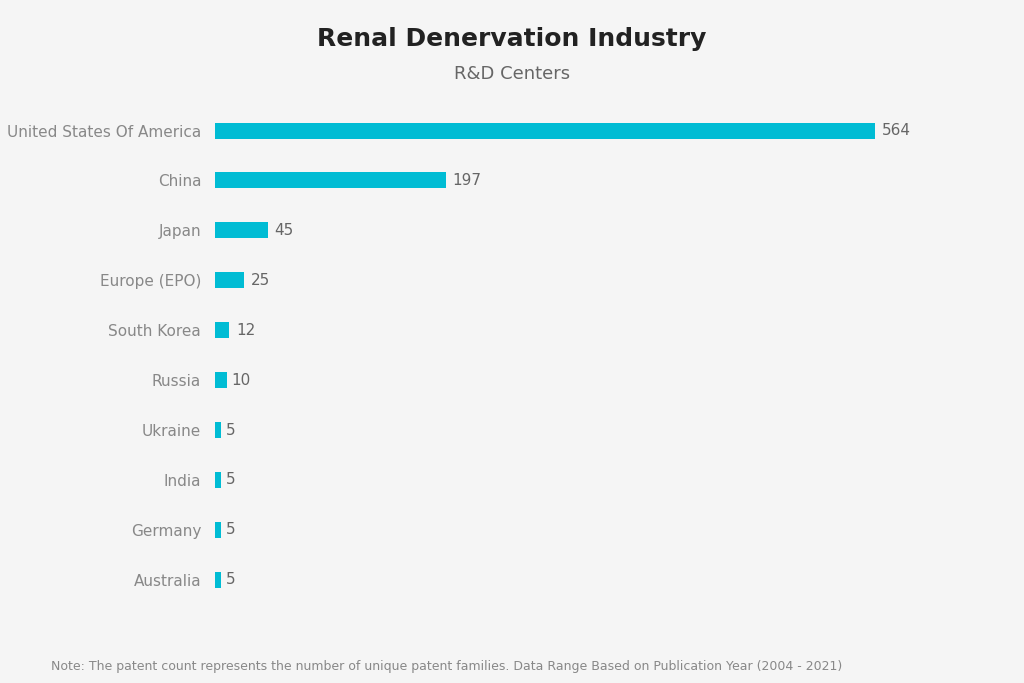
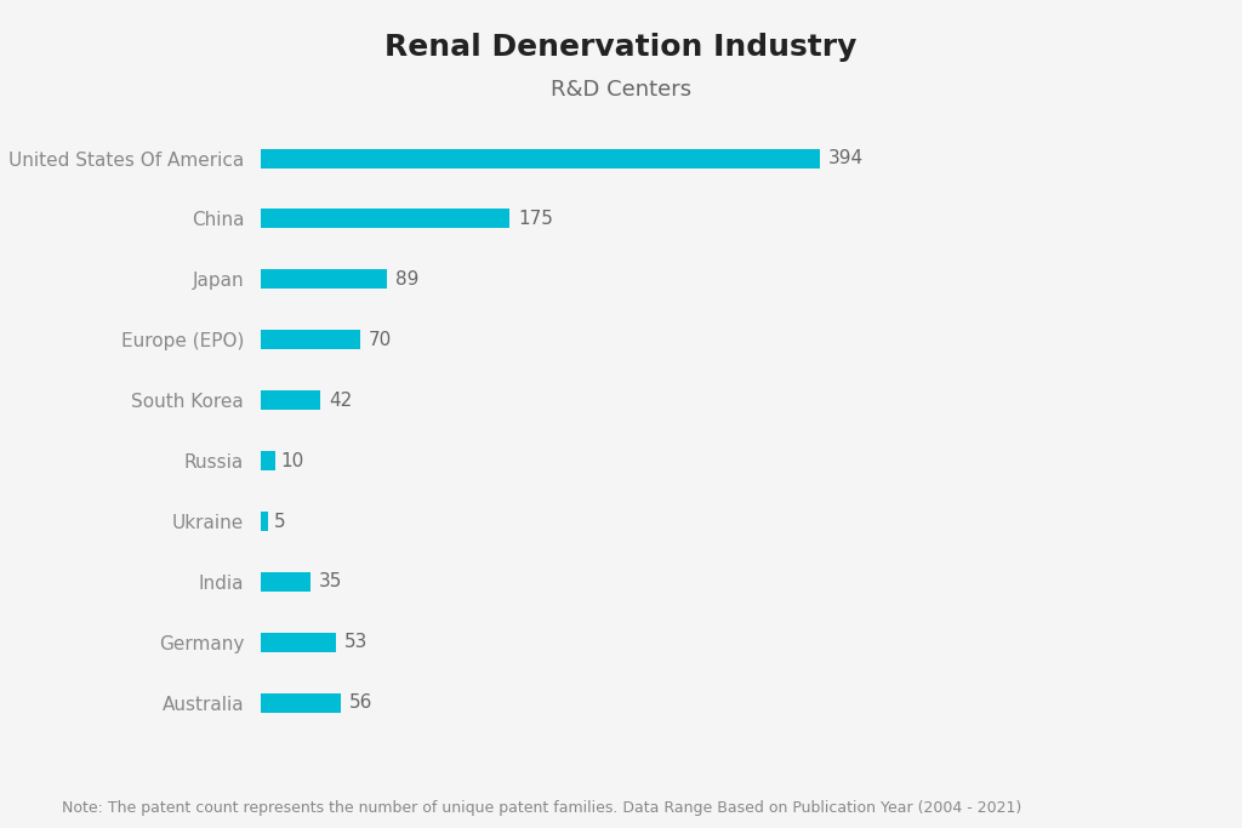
United States Of America: 564 -> 394
China: 197 -> 175
Japan: 45 -> 89
Europe (EPO): 25 -> 70
South Korea: 12 -> 42
India: 5 -> 35
Germany: 5 -> 53
Australia: 5 -> 56
